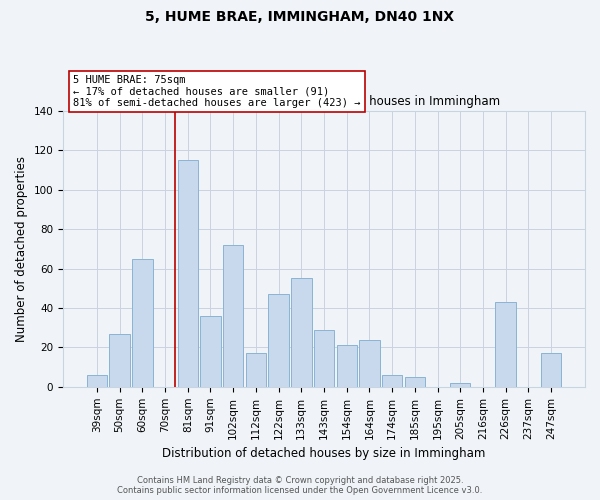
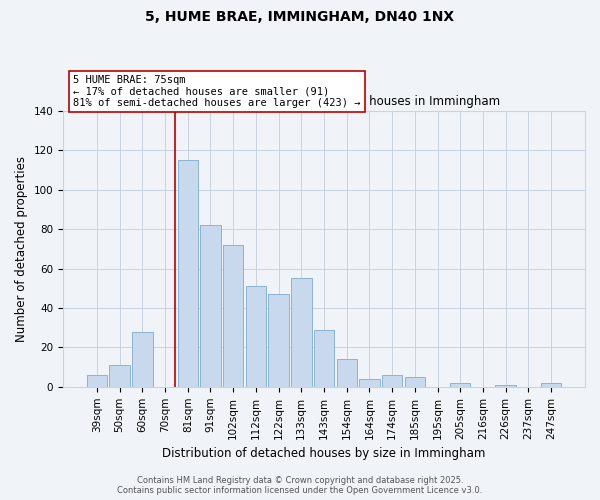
50sqm: 27 -> 11
60sqm: 65 -> 28
91sqm: 36 -> 82
112sqm: 17 -> 51
154sqm: 21 -> 14
164sqm: 24 -> 4
226sqm: 43 -> 1
247sqm: 17 -> 2
